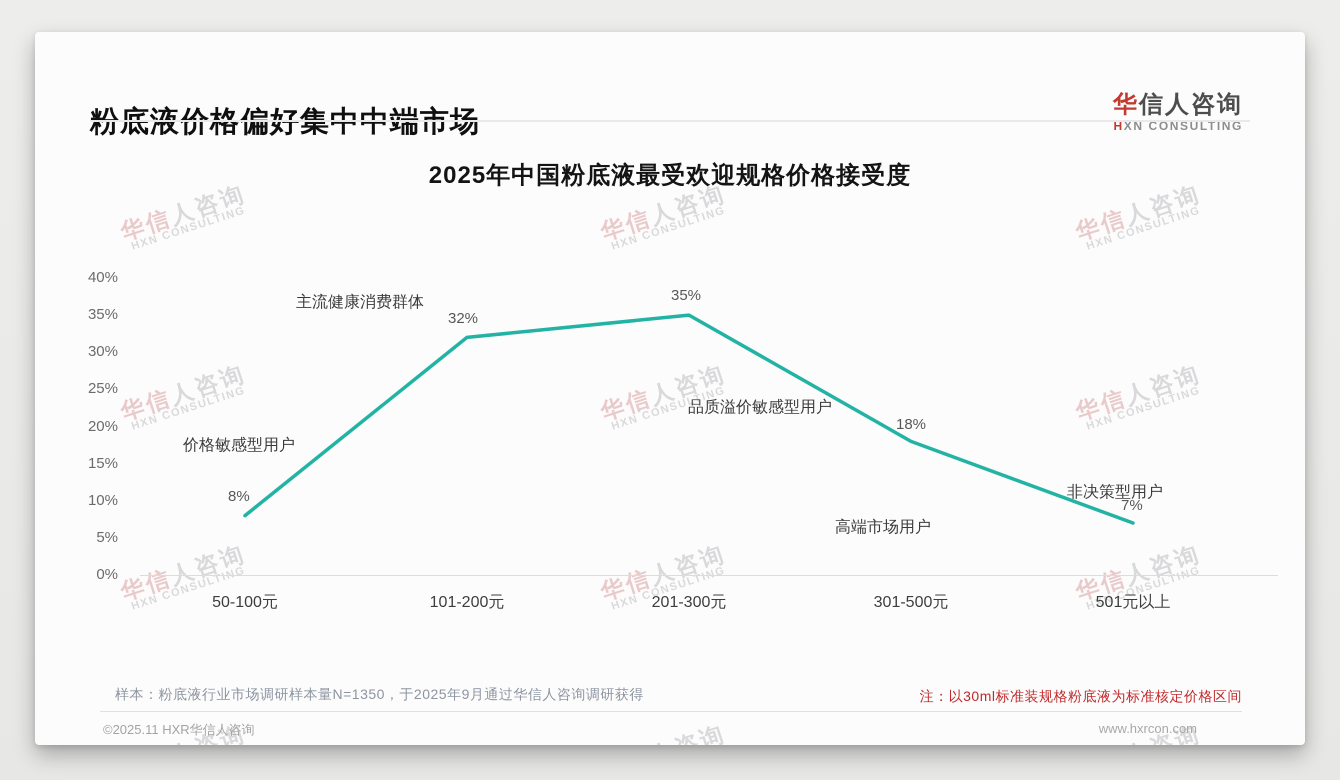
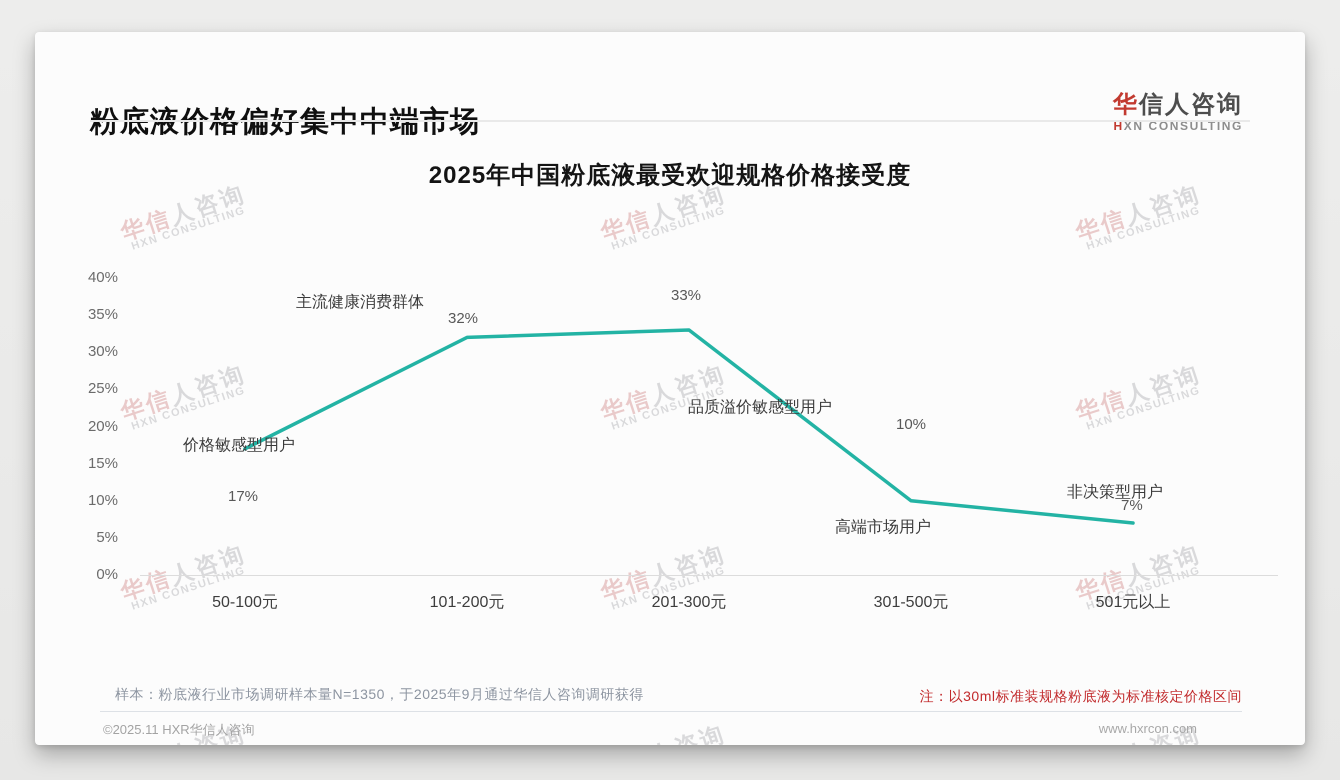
50-100元: 8% -> 17%
201-300元: 35% -> 33%
301-500元: 18% -> 10%
